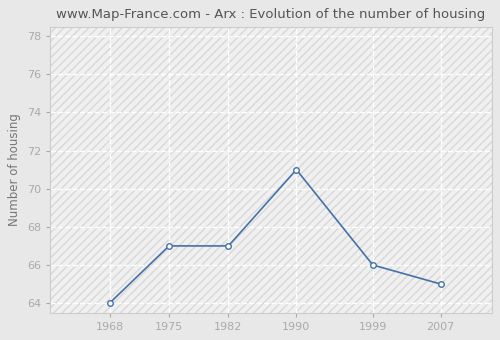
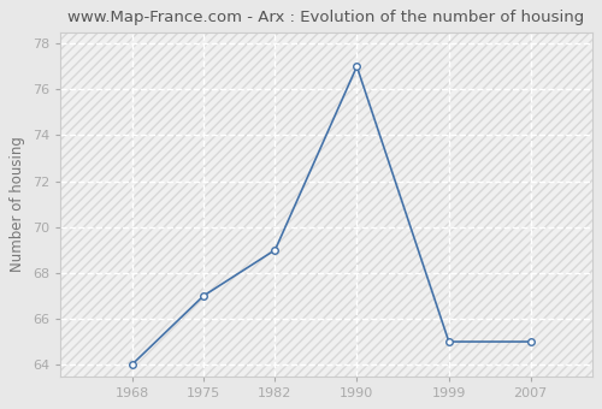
1982: 67 -> 69
1990: 71 -> 77
1999: 66 -> 65
